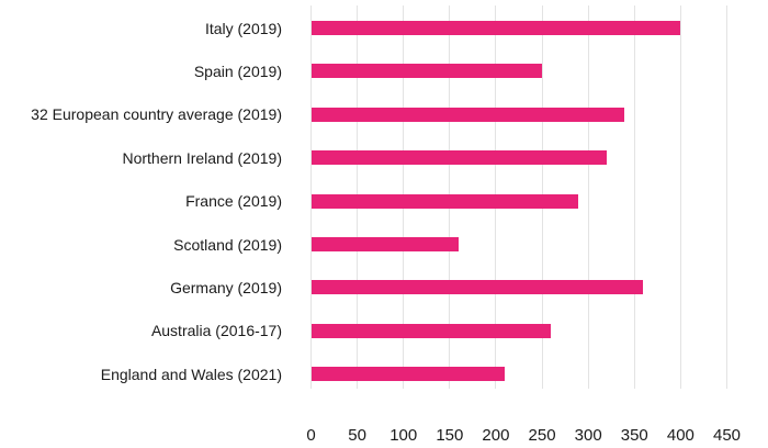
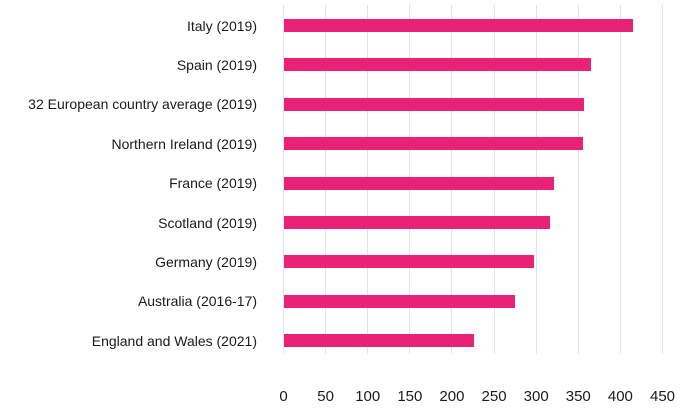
Italy (2019): 400 -> 420
Spain (2019): 250 -> 370
32 European country average (2019): 340 -> 360
Northern Ireland (2019): 320 -> 360
France (2019): 290 -> 320
Scotland (2019): 160 -> 320
Germany (2019): 360 -> 300
Australia (2016-17): 260 -> 280
England and Wales (2021): 210 -> 230
